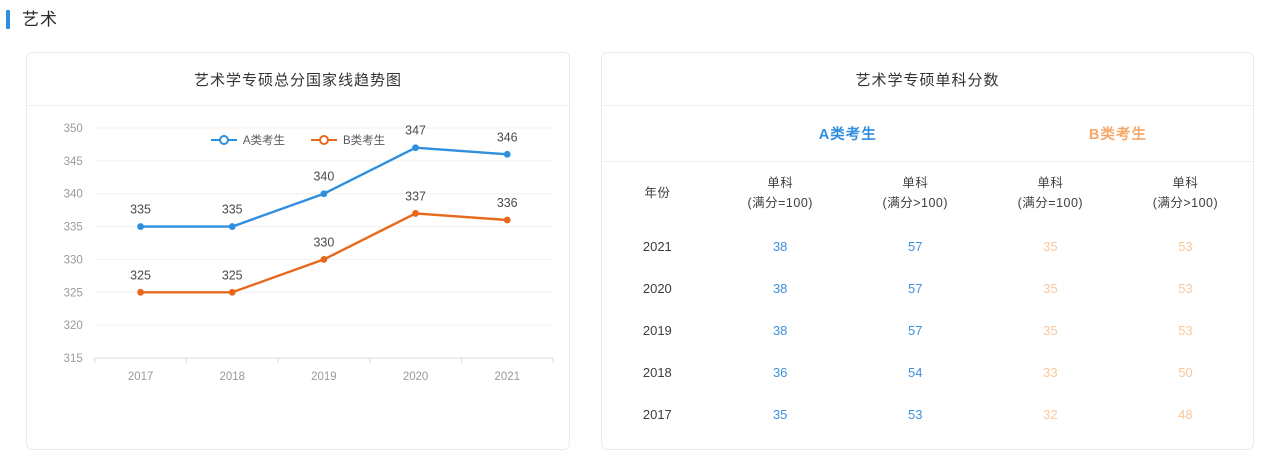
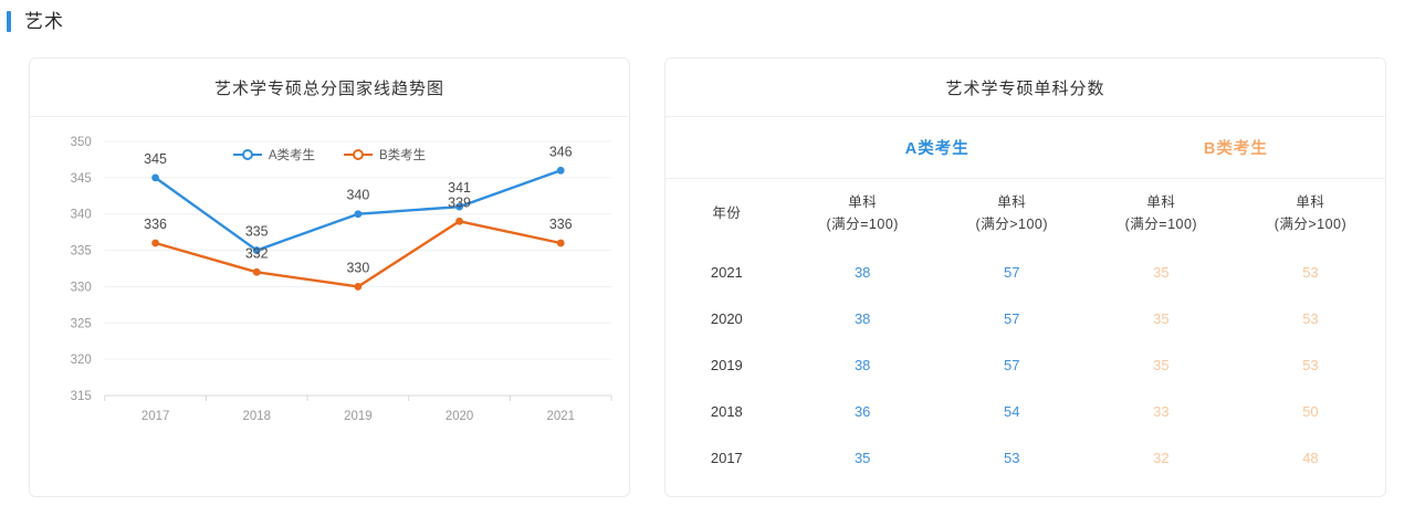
A类考生/2017: 335 -> 345
B类考生/2017: 325 -> 336
B类考生/2018: 325 -> 332
A类考生/2020: 347 -> 341
B类考生/2020: 337 -> 339
